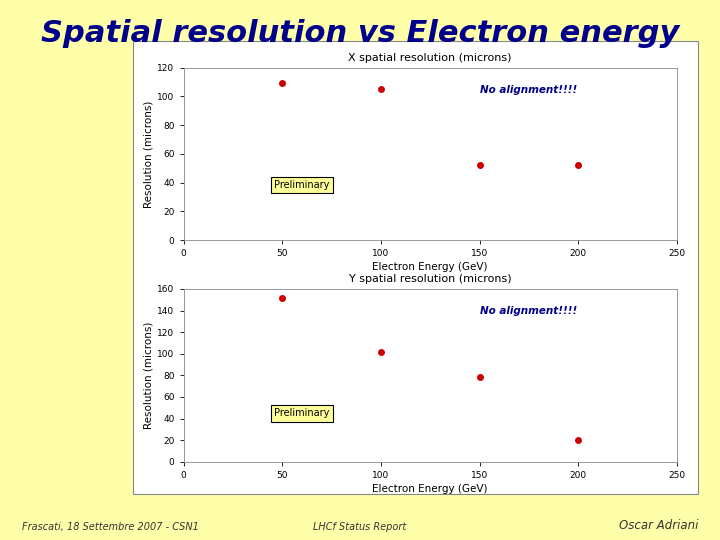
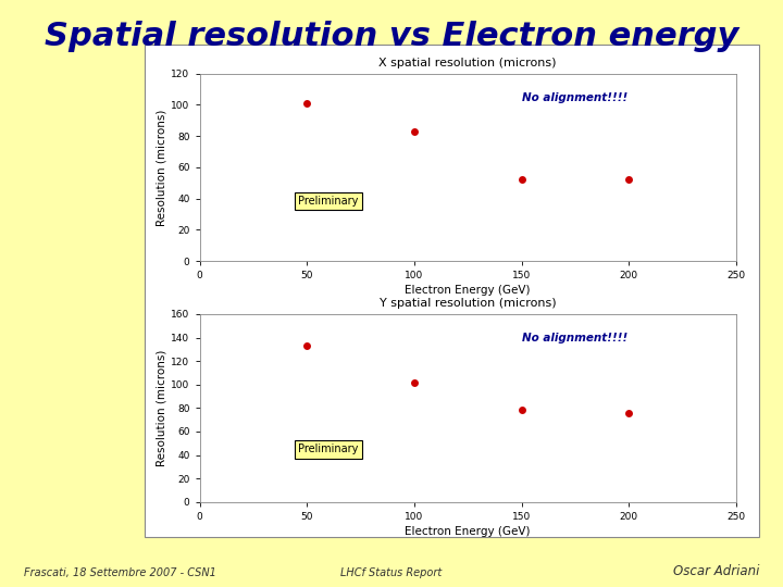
X spatial resolution (microns)/50: 109 -> 101
X spatial resolution (microns)/100: 105 -> 83
Y spatial resolution (microns)/50: 152 -> 133
Y spatial resolution (microns)/200: 20 -> 76
